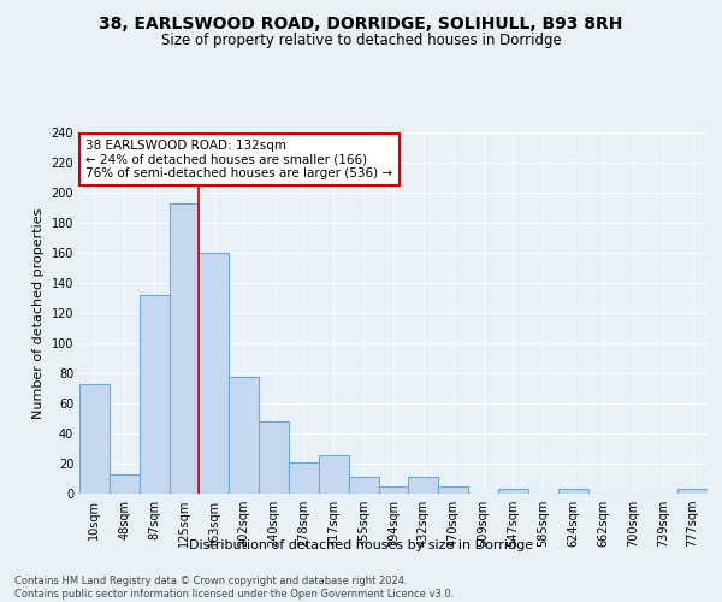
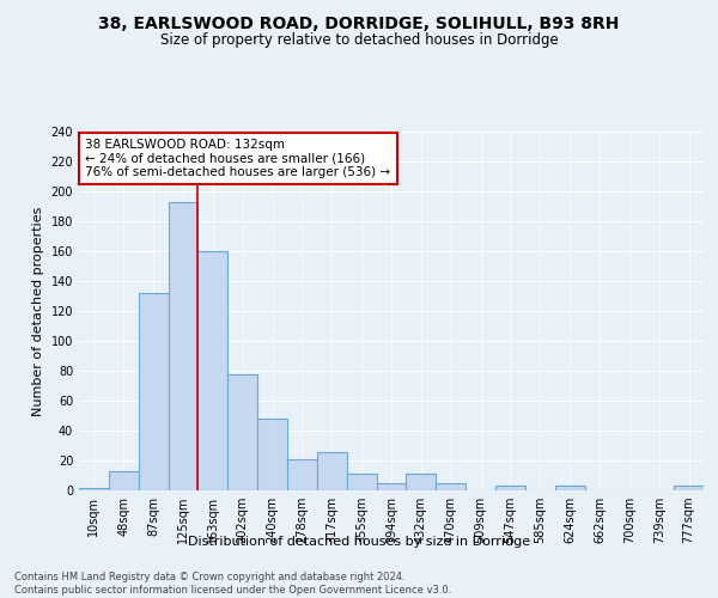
10sqm: 73 -> 2
